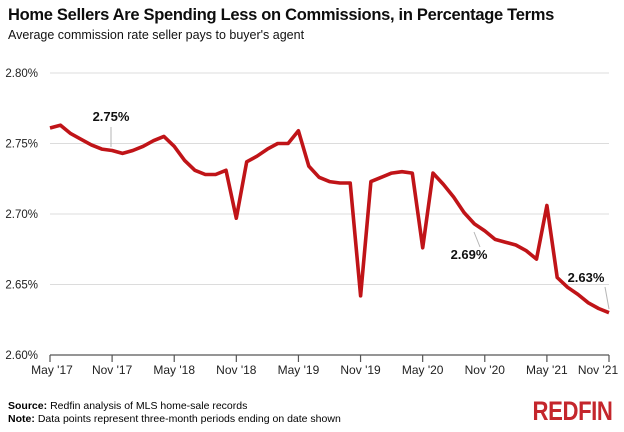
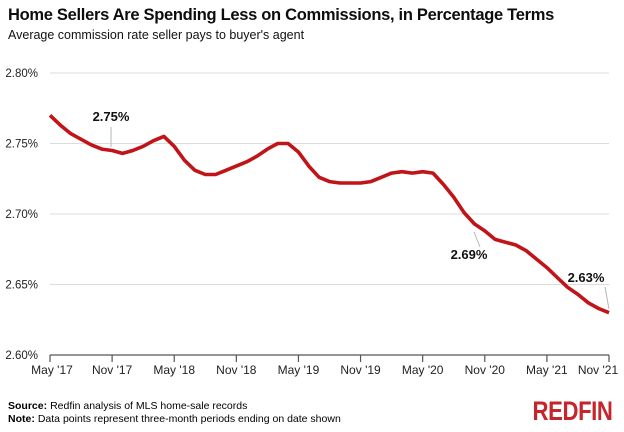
May '17: 2.761% -> 2.770%
Nov '18: 2.697% -> 2.734%
May '19: 2.759% -> 2.744%
Nov '19: 2.642% -> 2.722%
May '20: 2.676% -> 2.730%
May '21: 2.706% -> 2.662%
